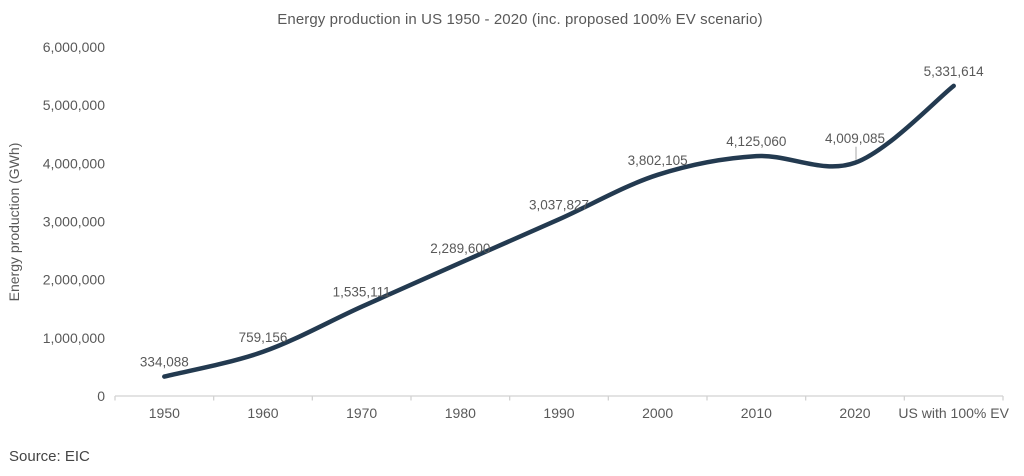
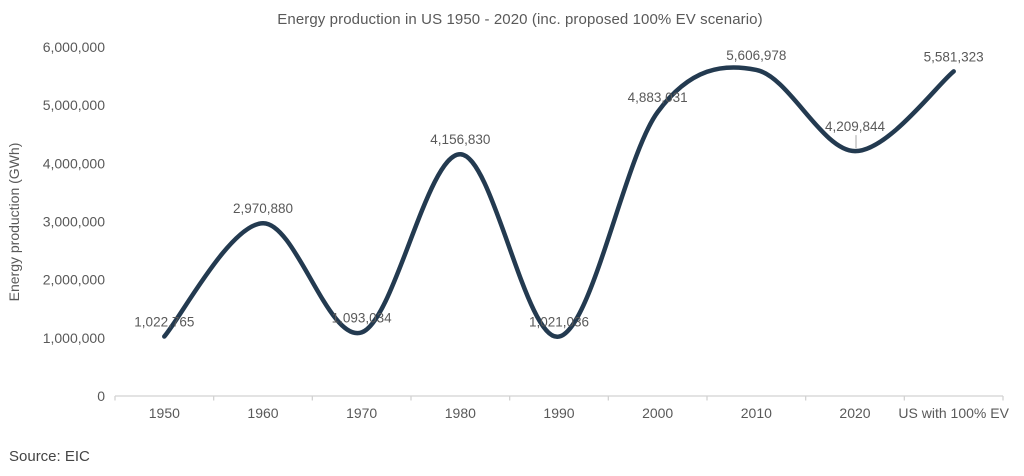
1950: 334,088 -> 1,022,765
1960: 759,156 -> 2,970,880
1970: 1,535,111 -> 1,093,034
1980: 2,289,600 -> 4,156,830
1990: 3,037,827 -> 1,021,036
2000: 3,802,105 -> 4,883,031
2010: 4,125,060 -> 5,606,978
2020: 4,009,085 -> 4,209,844
US with 100% EV: 5,331,614 -> 5,581,323
